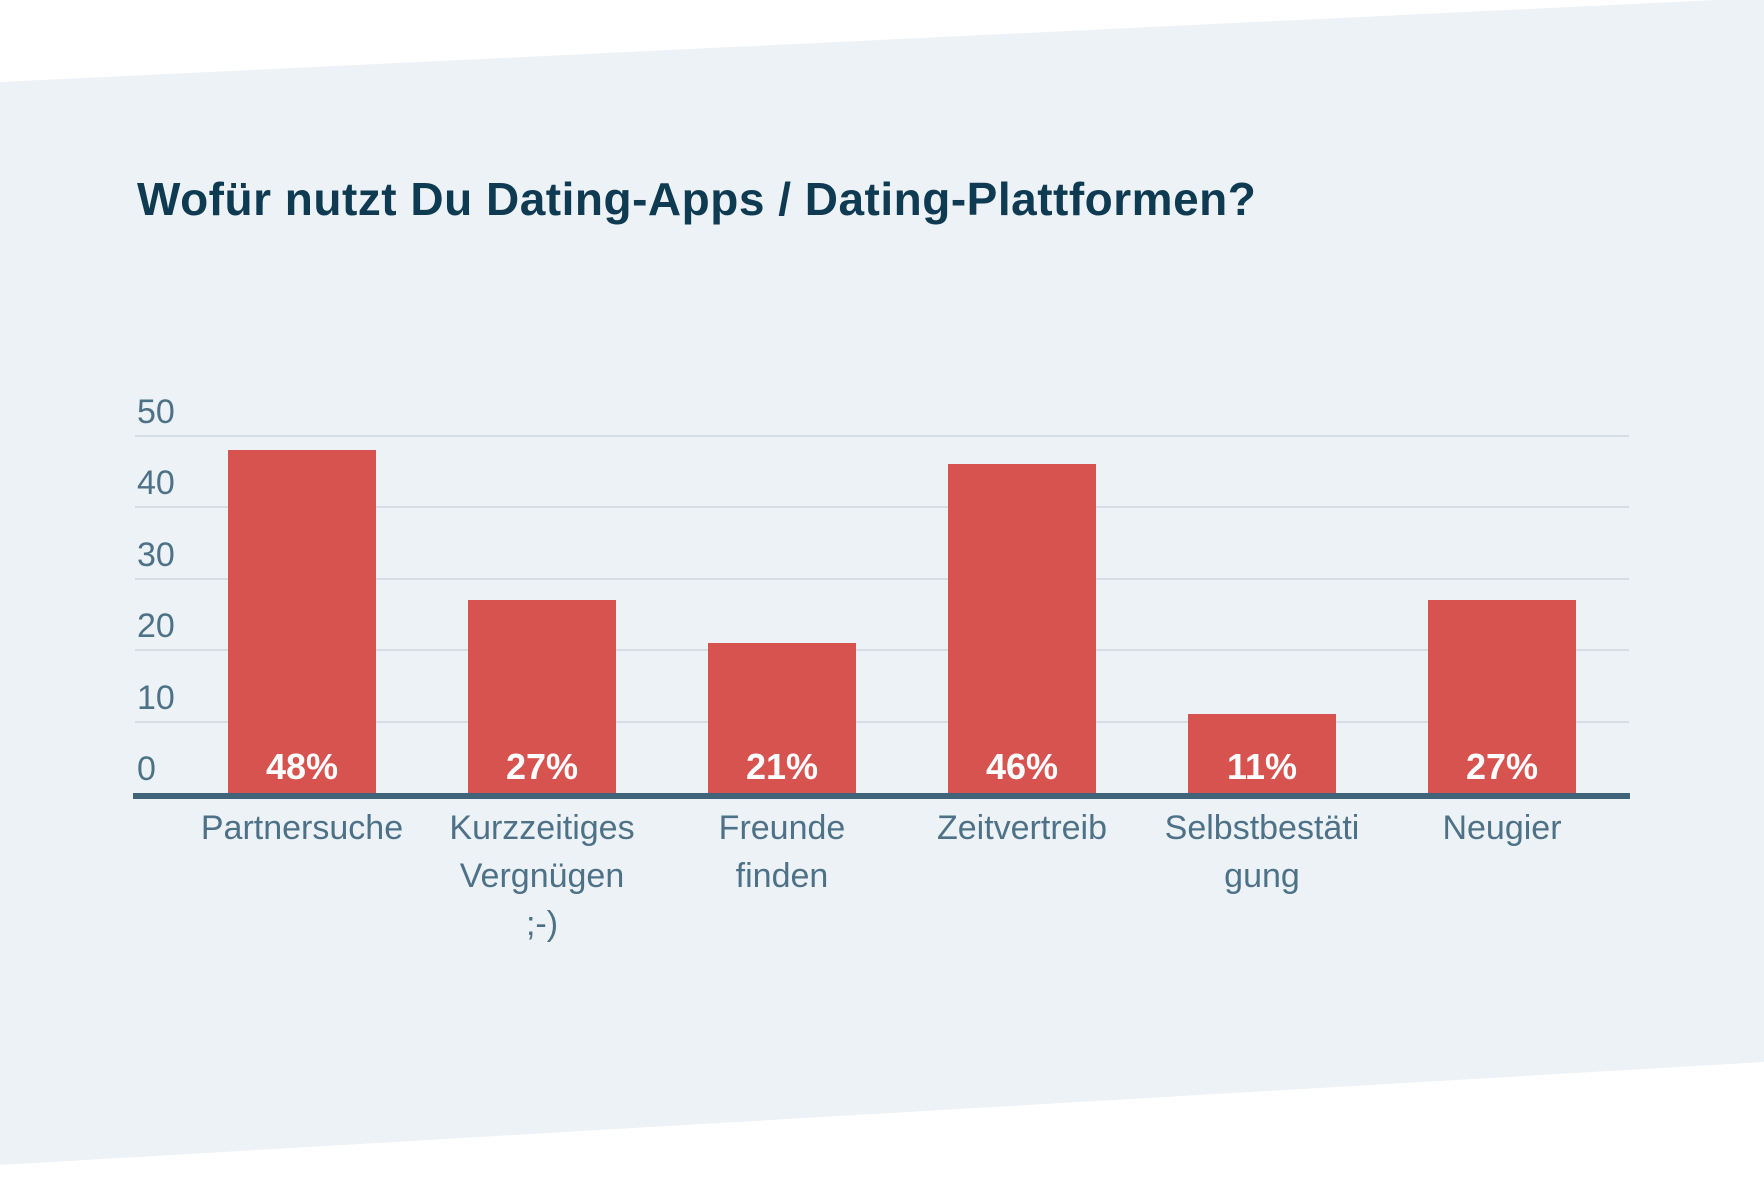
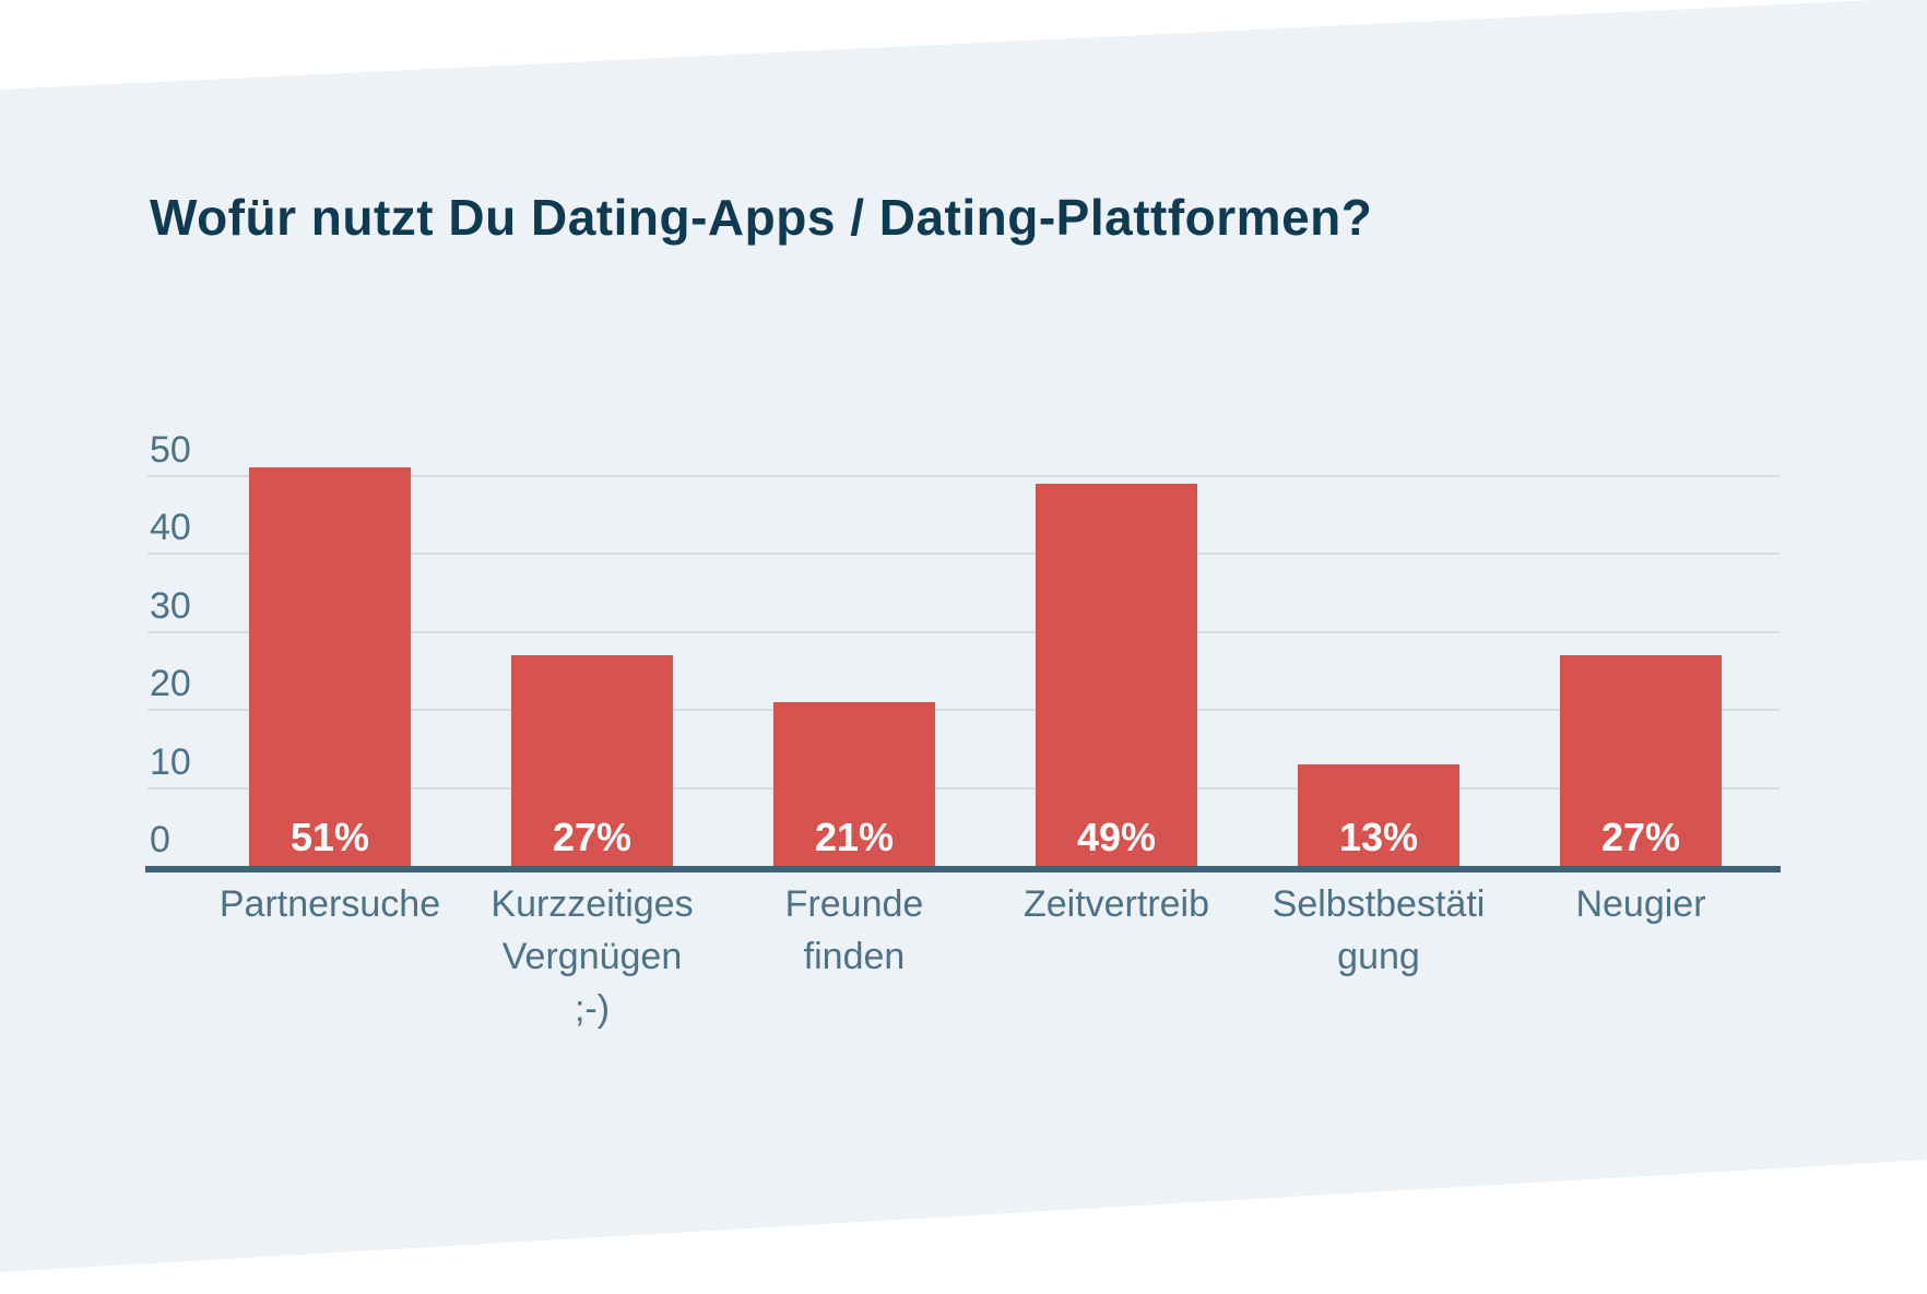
Partnersuche: 48% -> 51%
Zeitvertreib: 46% -> 49%
Selbstbestäti gung: 11% -> 13%
